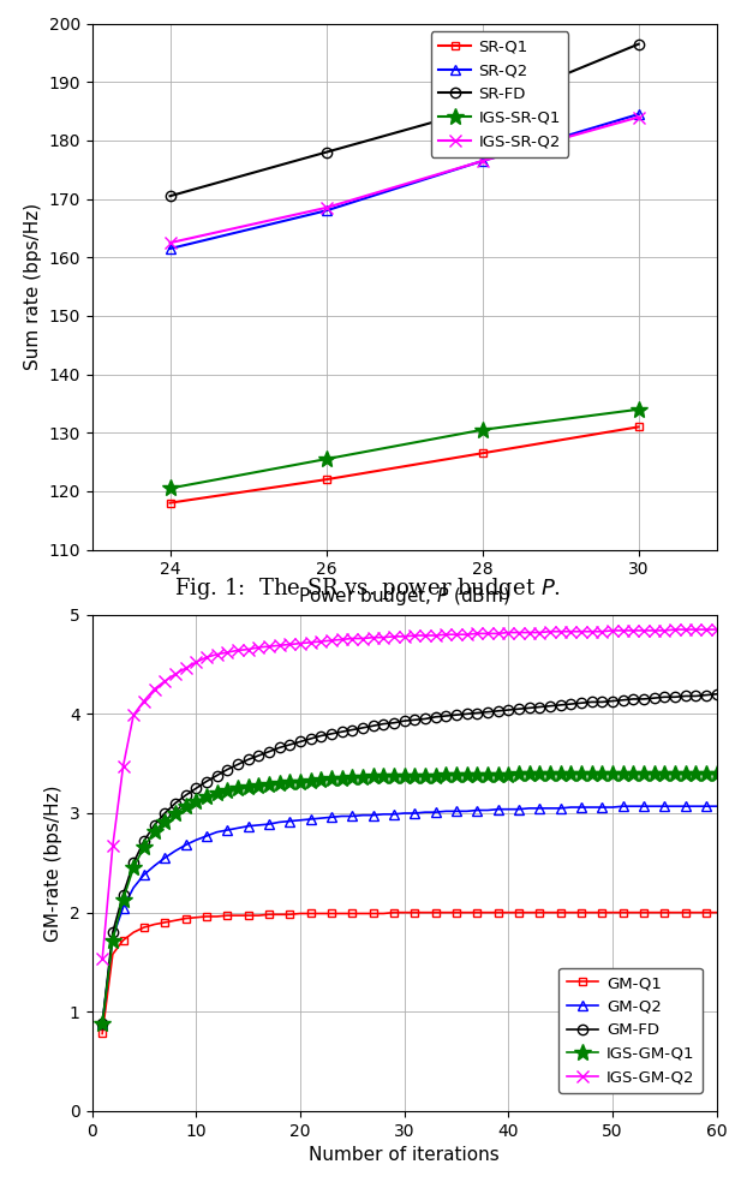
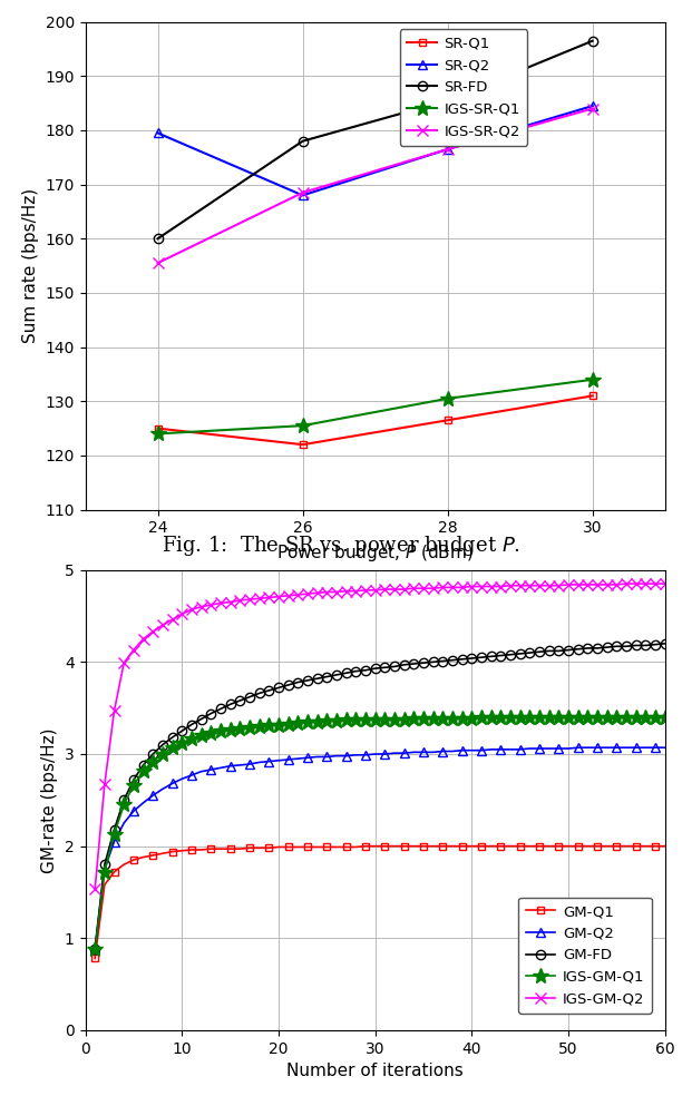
SR-Q1/24: 118.0 -> 125.0
SR-Q2/24: 161.5 -> 179.5
SR-FD/24: 170.5 -> 160.0
IGS-SR-Q1/24: 120.5 -> 124.0
IGS-SR-Q2/24: 162.5 -> 155.5
